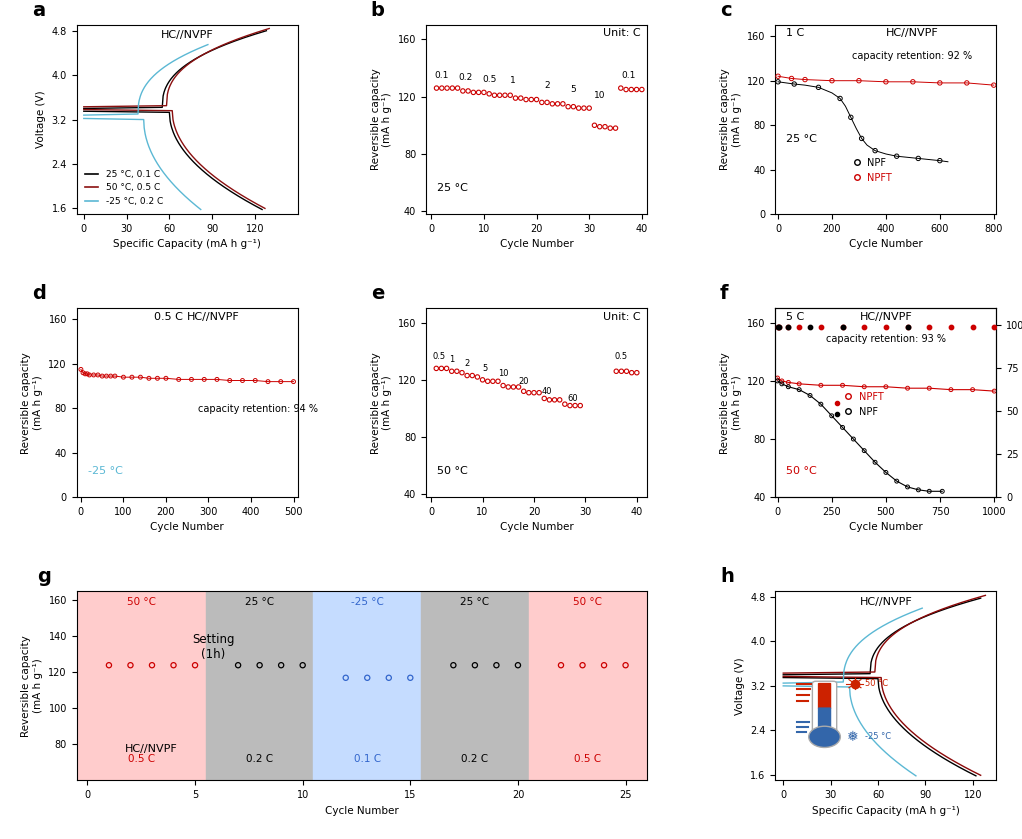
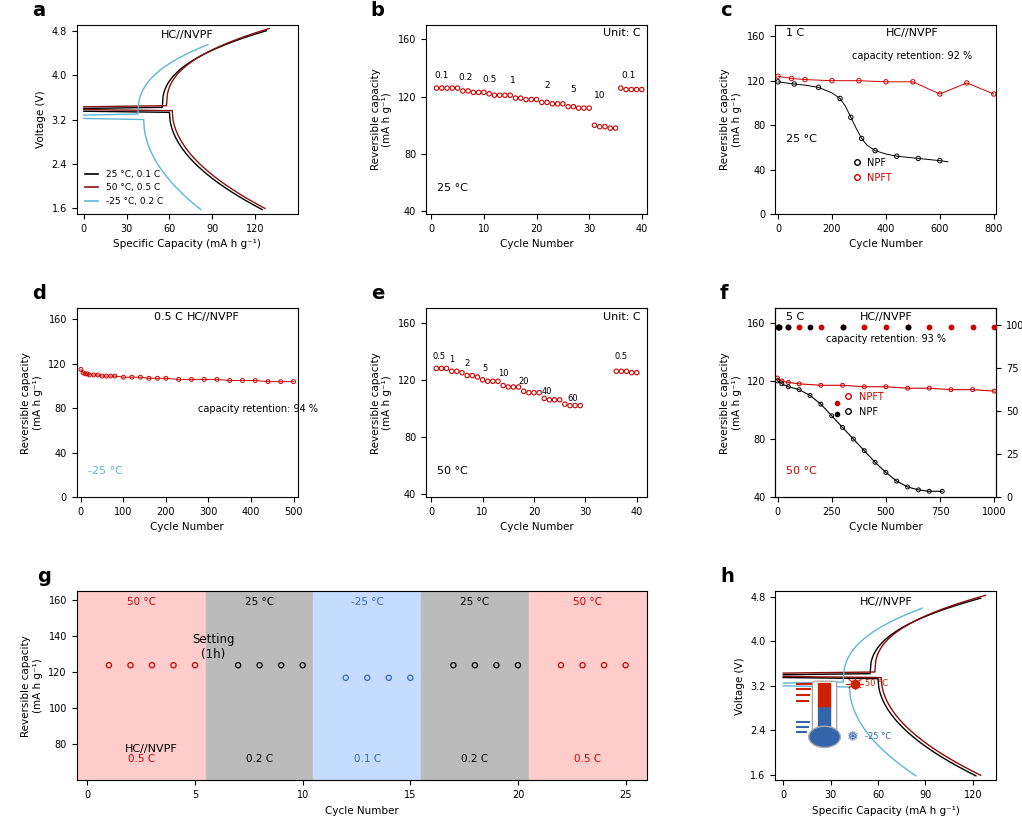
NPFT/600: 118 -> 108
NPFT/800: 116 -> 108
